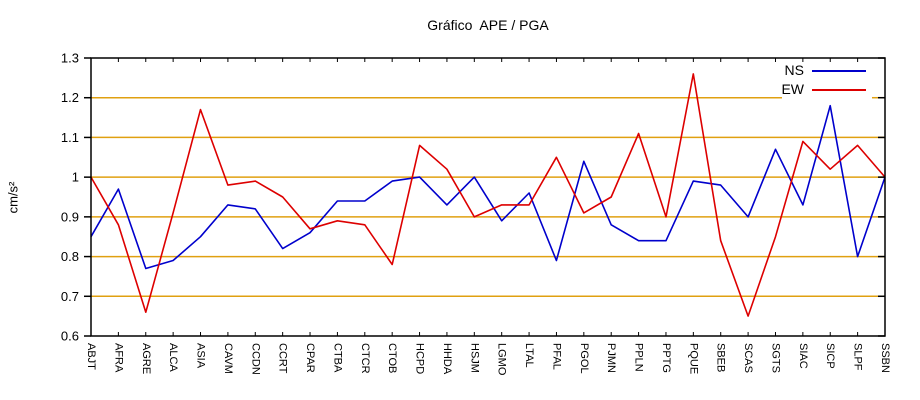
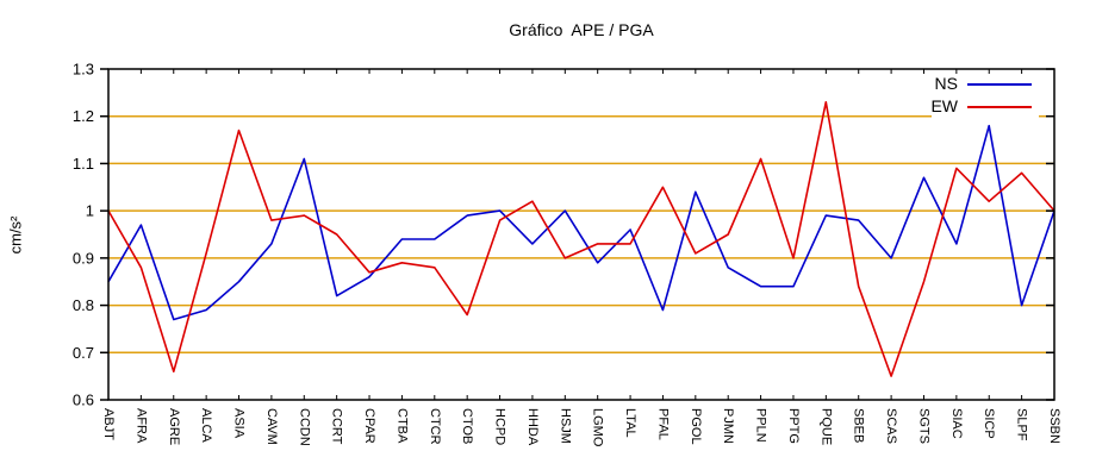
NS/CCDN: 0.92 -> 1.11
EW/HCPD: 1.08 -> 0.98
EW/PQUE: 1.26 -> 1.23
